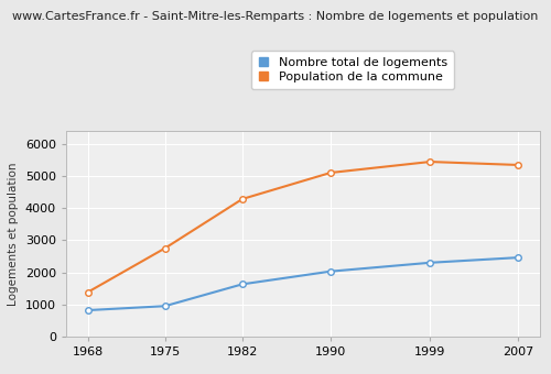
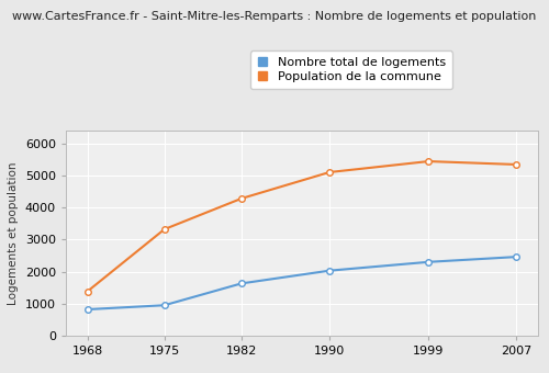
Population de la commune/1975: 2750 -> 3320
